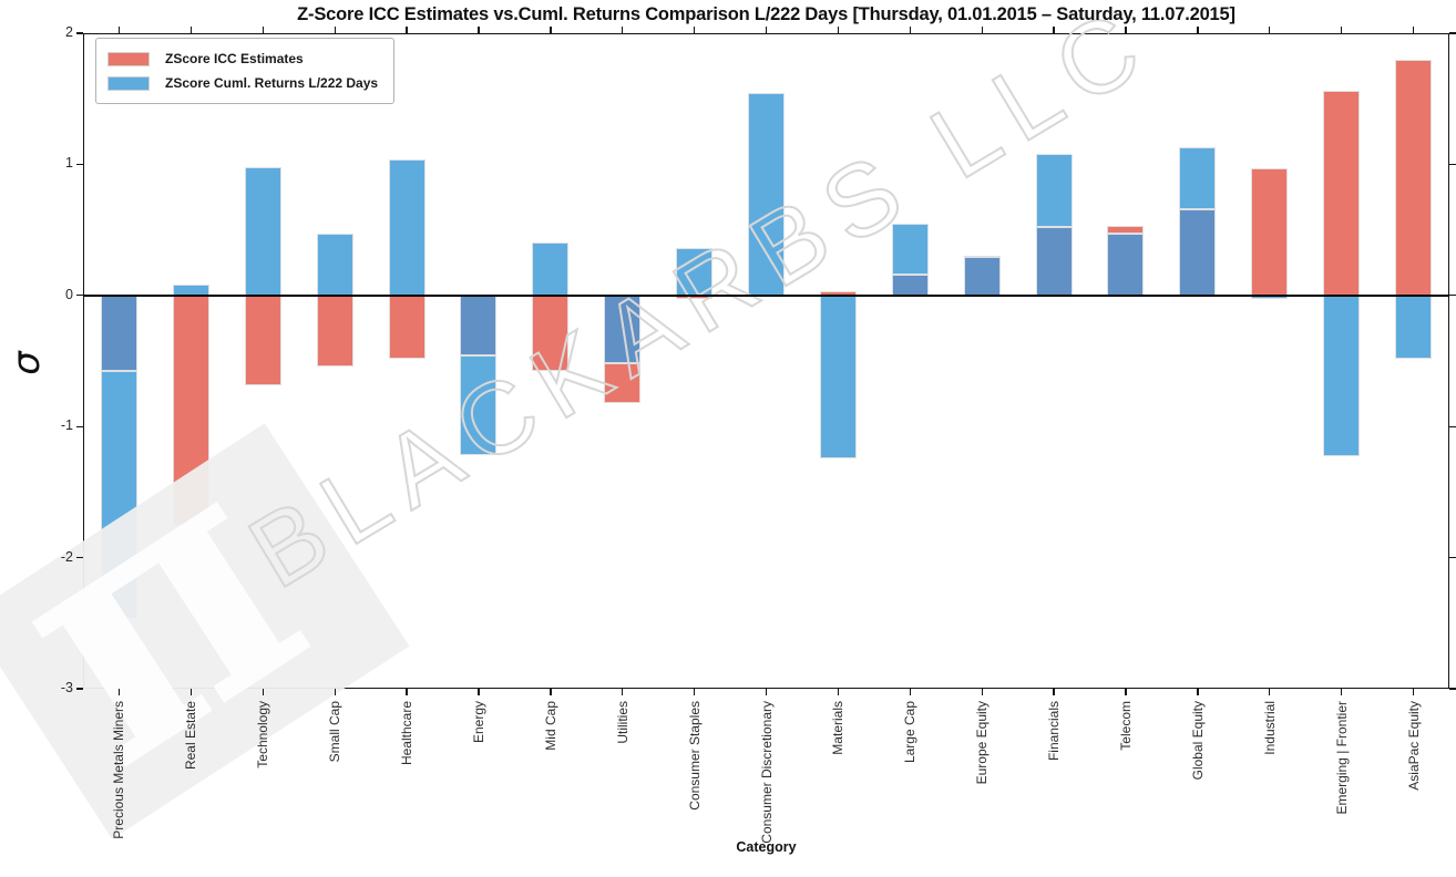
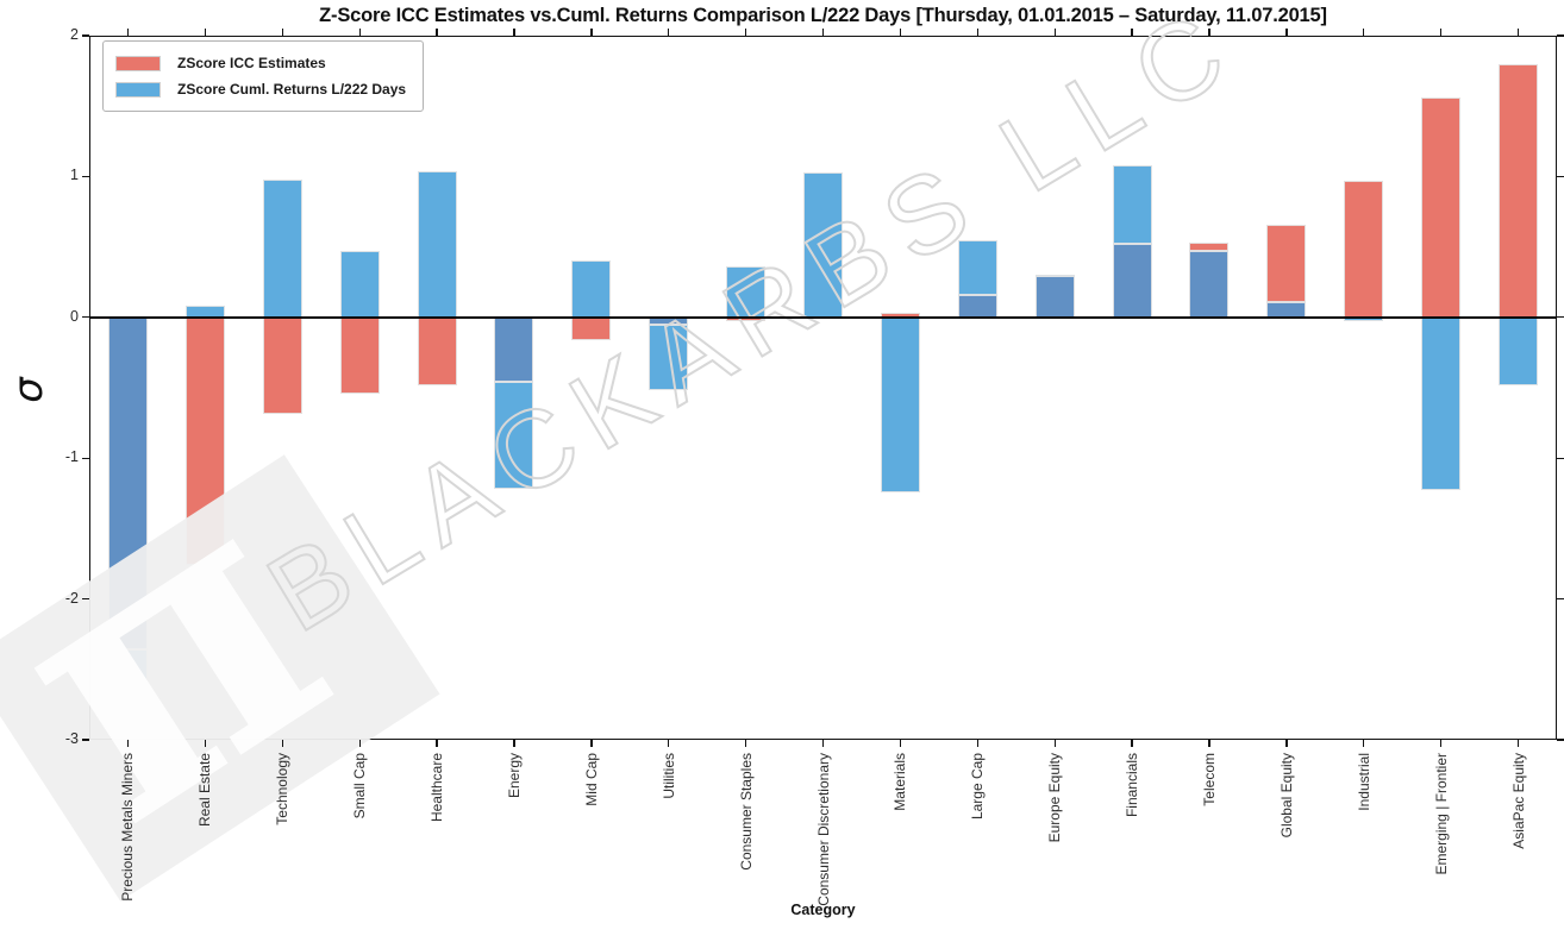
ZScore ICC Estimates/Precious Metals Miners: -0.58 -> -2.36
ZScore Cuml. Returns L/222 Days/Precious Metals Miners: -2.47 -> -2.93
ZScore ICC Estimates/Mid Cap: -0.58 -> -0.16
ZScore ICC Estimates/Utilities: -0.82 -> -0.05
ZScore Cuml. Returns L/222 Days/Consumer Discretionary: 1.54 -> 1.03
ZScore Cuml. Returns L/222 Days/Global Equity: 1.13 -> 0.11
